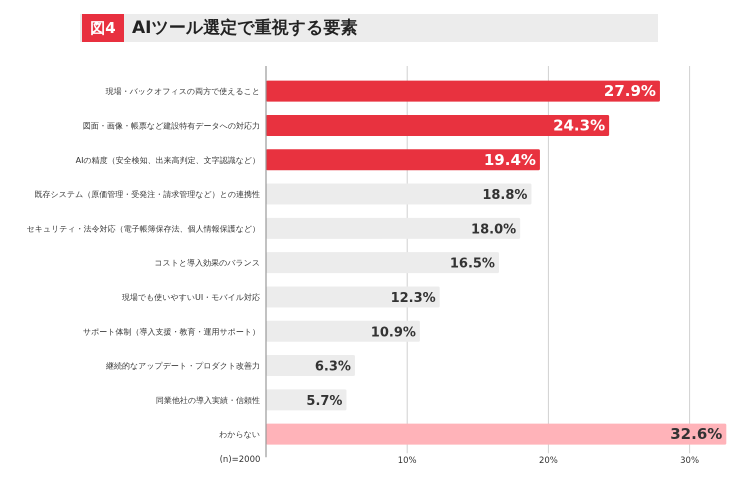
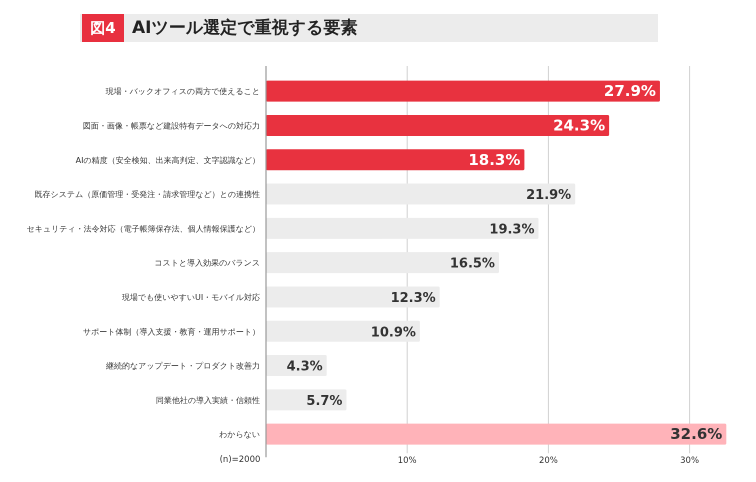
AIの精度（安全検知、出来高判定、文字認識など）: 19.4% -> 18.3%
既存システム（原価管理・受発注・請求管理など）との連携性: 18.8% -> 21.9%
セキュリティ・法令対応（電子帳簿保存法、個人情報保護など）: 18.0% -> 19.3%
継続的なアップデート・プロダクト改善力: 6.3% -> 4.3%
